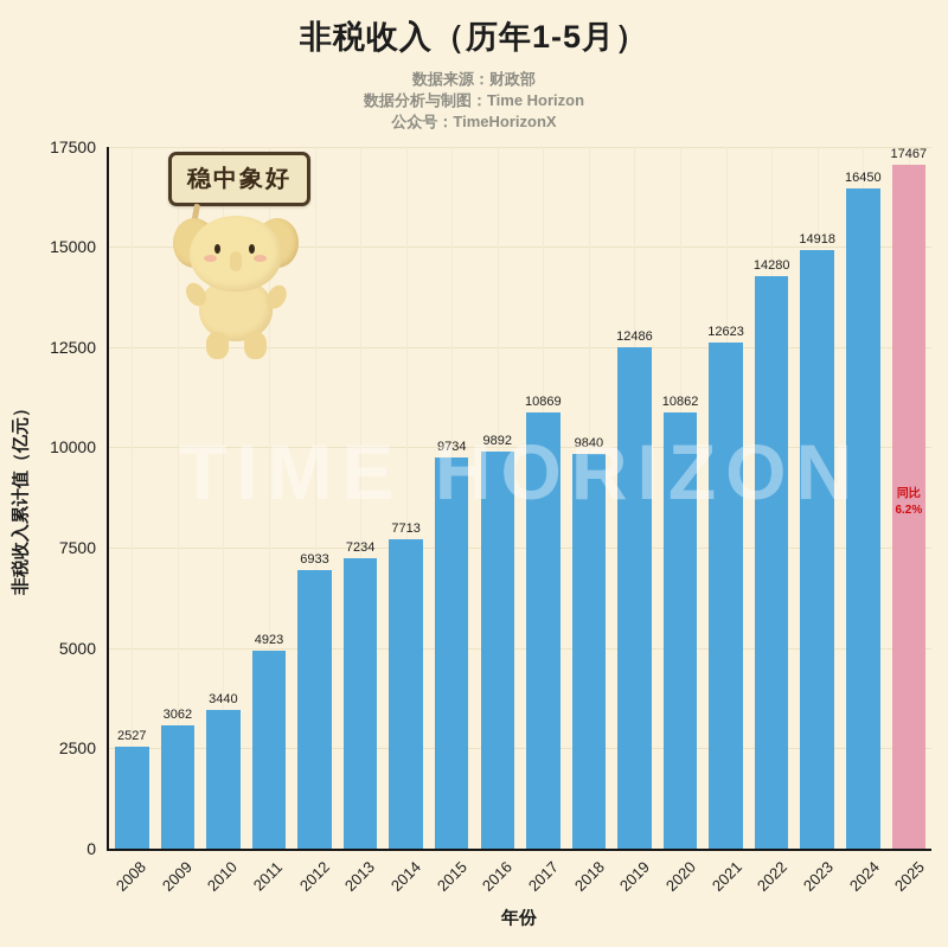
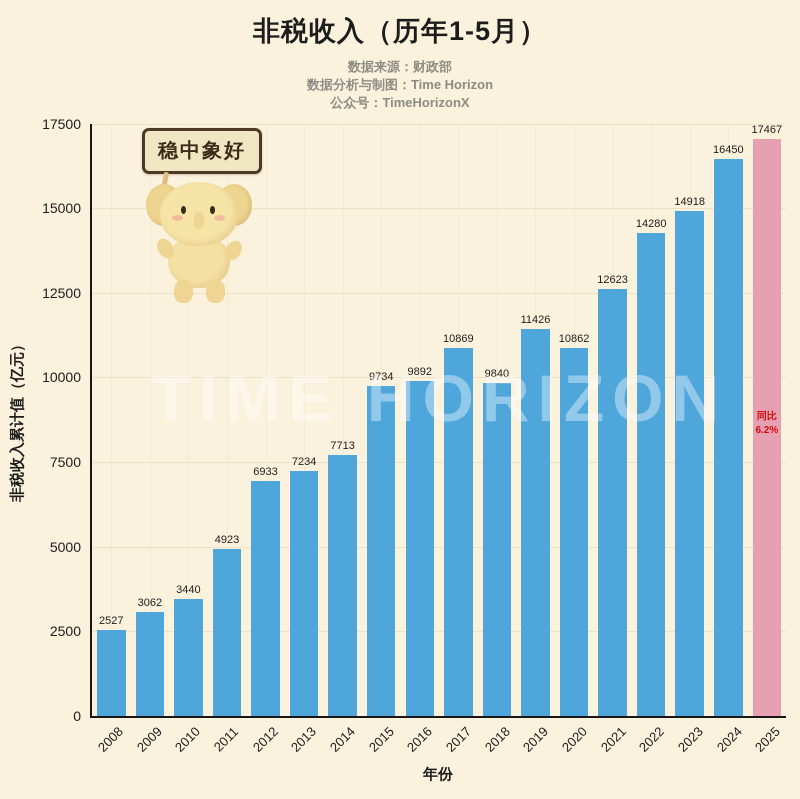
2019: 12486 -> 11426
